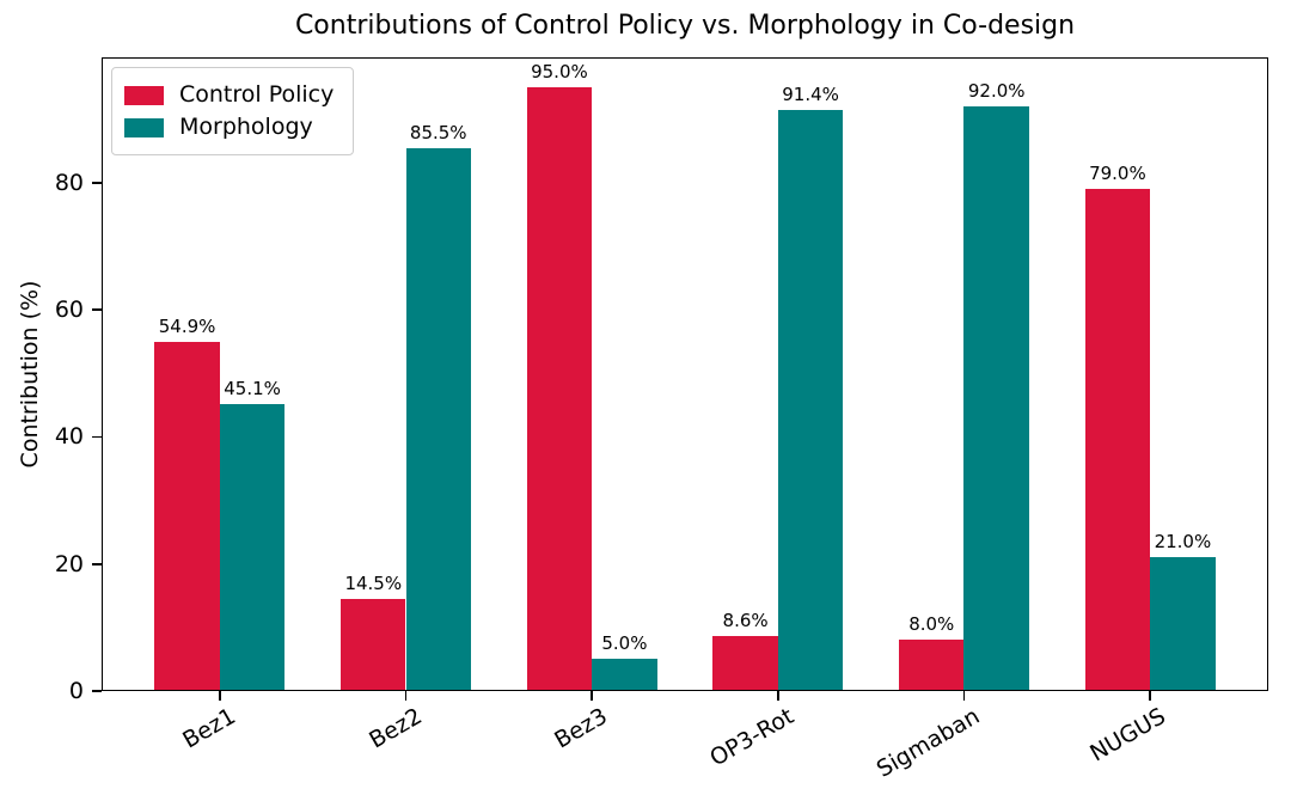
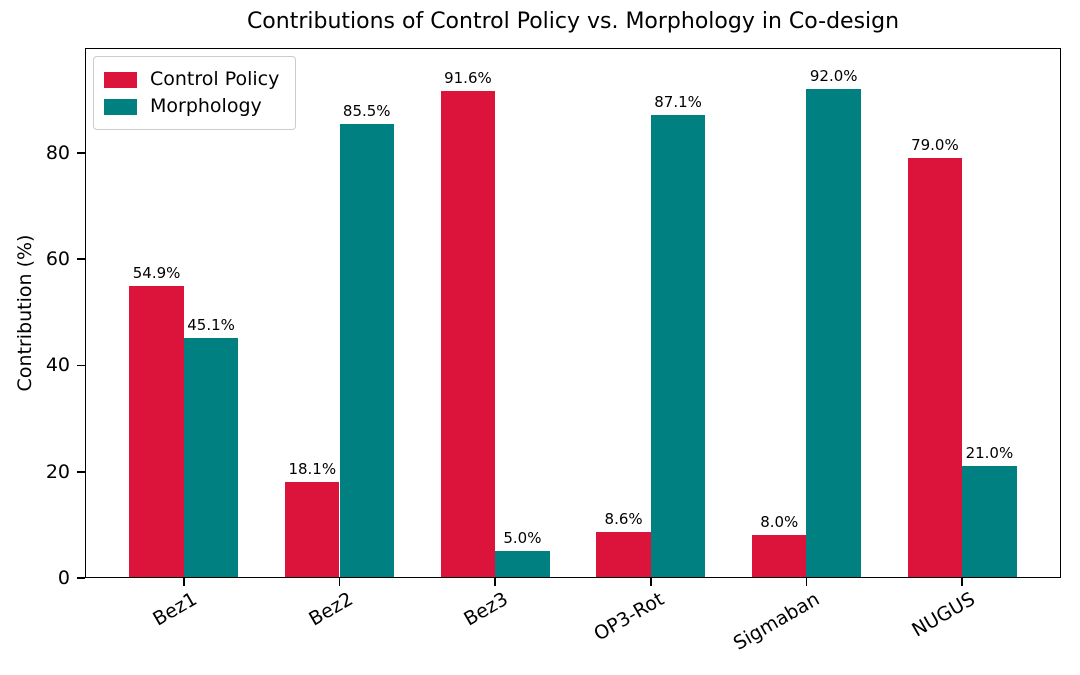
Control Policy/Bez2: 14.5% -> 18.1%
Control Policy/Bez3: 95.0% -> 91.6%
Morphology/OP3-Rot: 91.4% -> 87.1%
